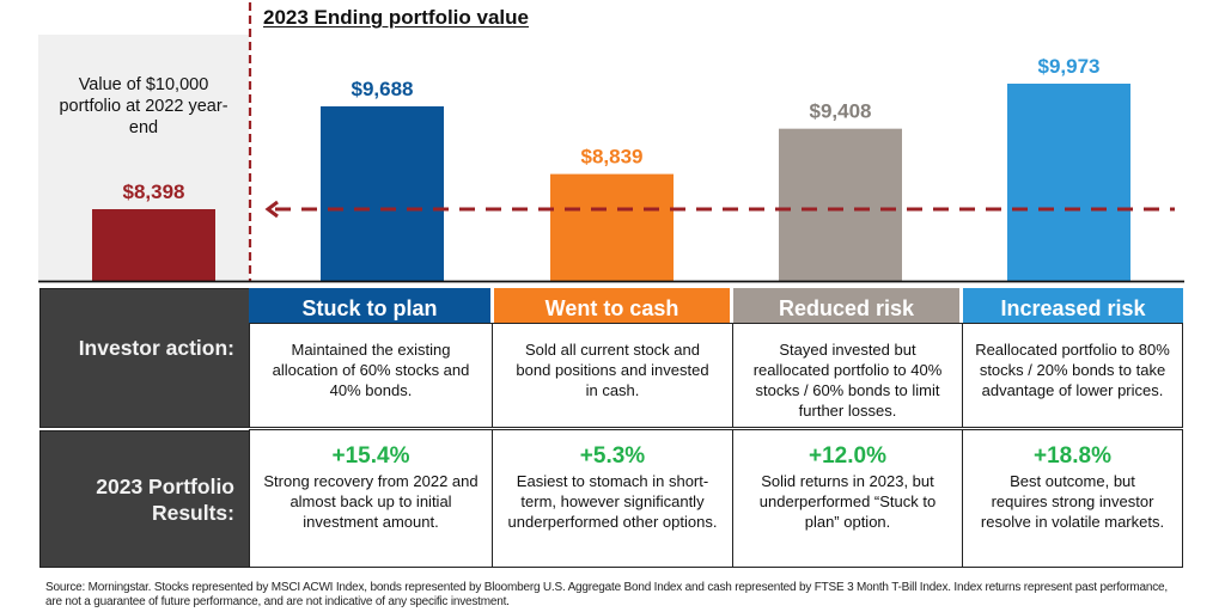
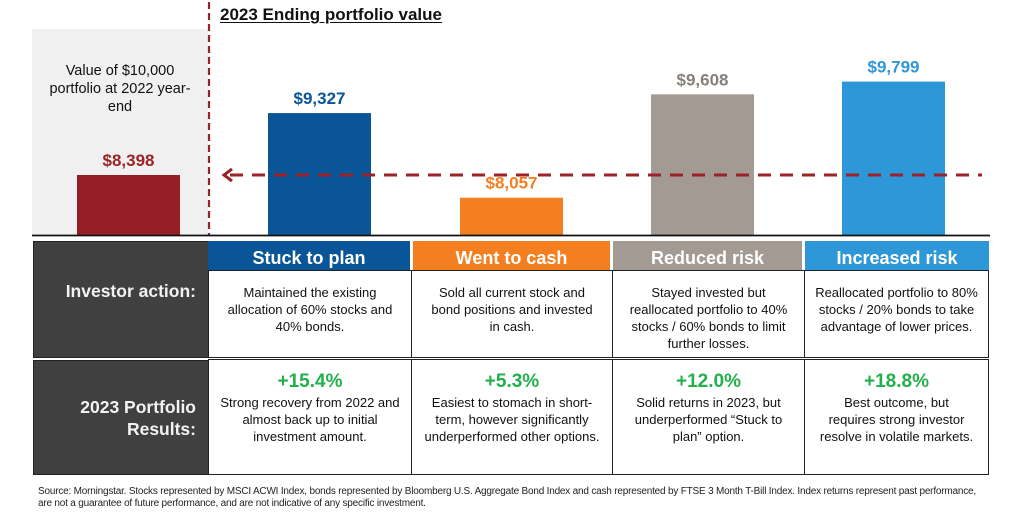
Stuck to plan: $9,688 -> $9,327
Went to cash: $8,839 -> $8,057
Reduced risk: $9,408 -> $9,608
Increased risk: $9,973 -> $9,799
